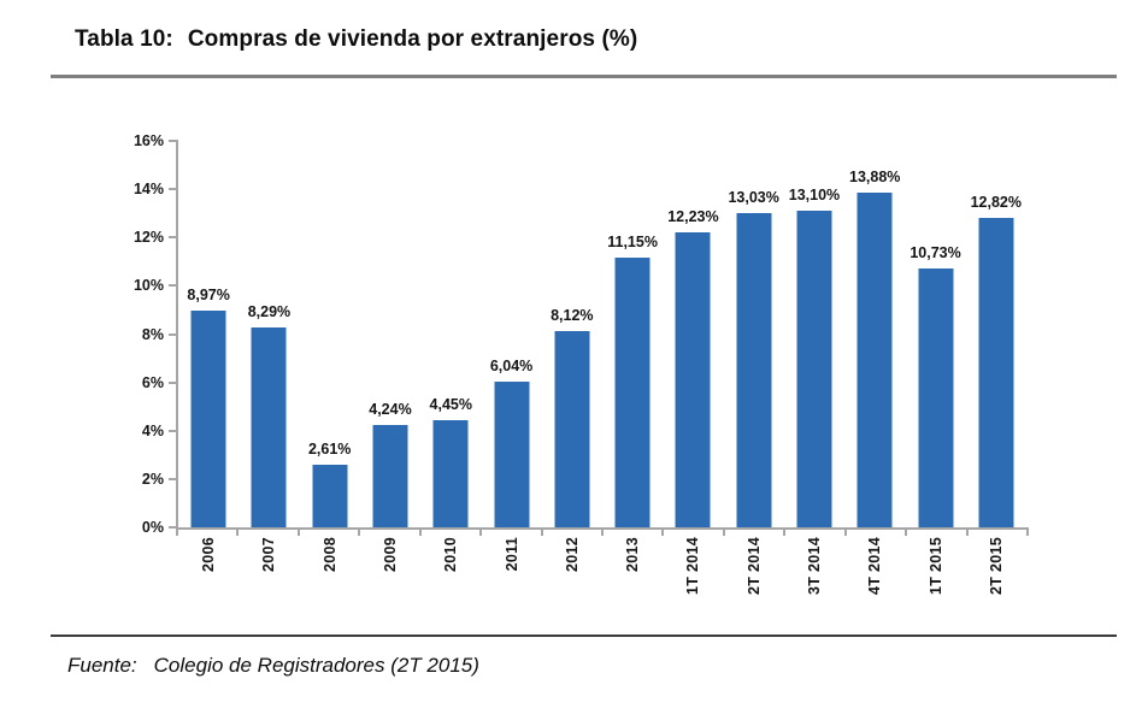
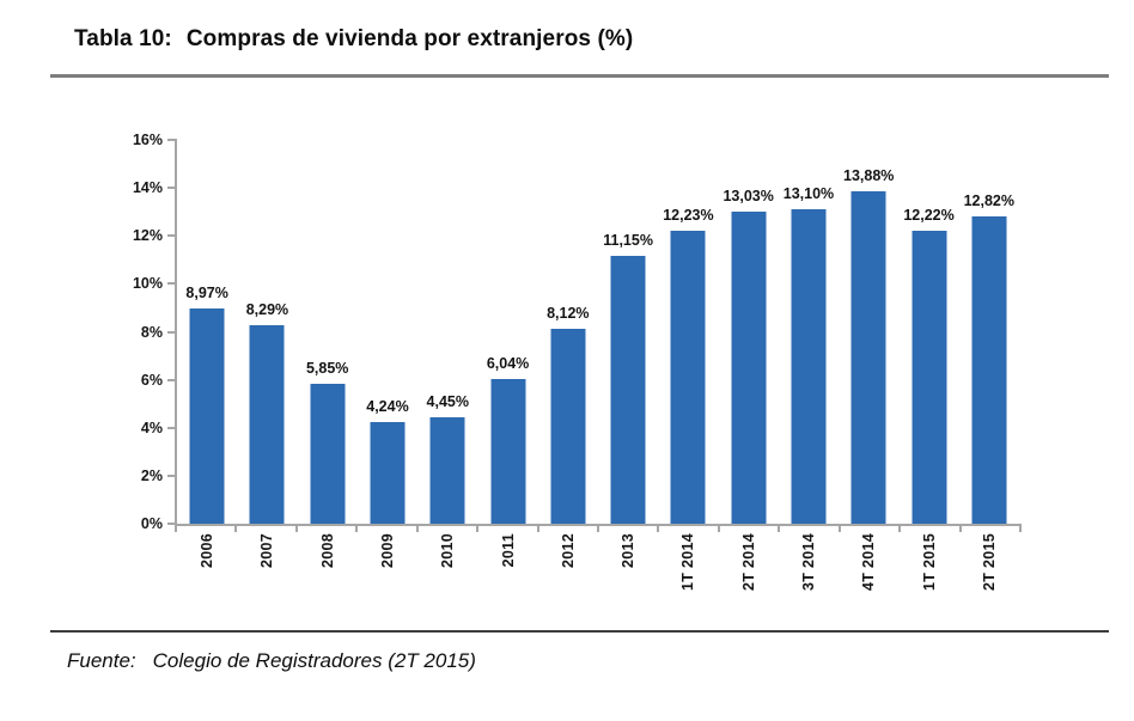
2008: 2,61% -> 5,85%
1T 2015: 10,73% -> 12,22%
